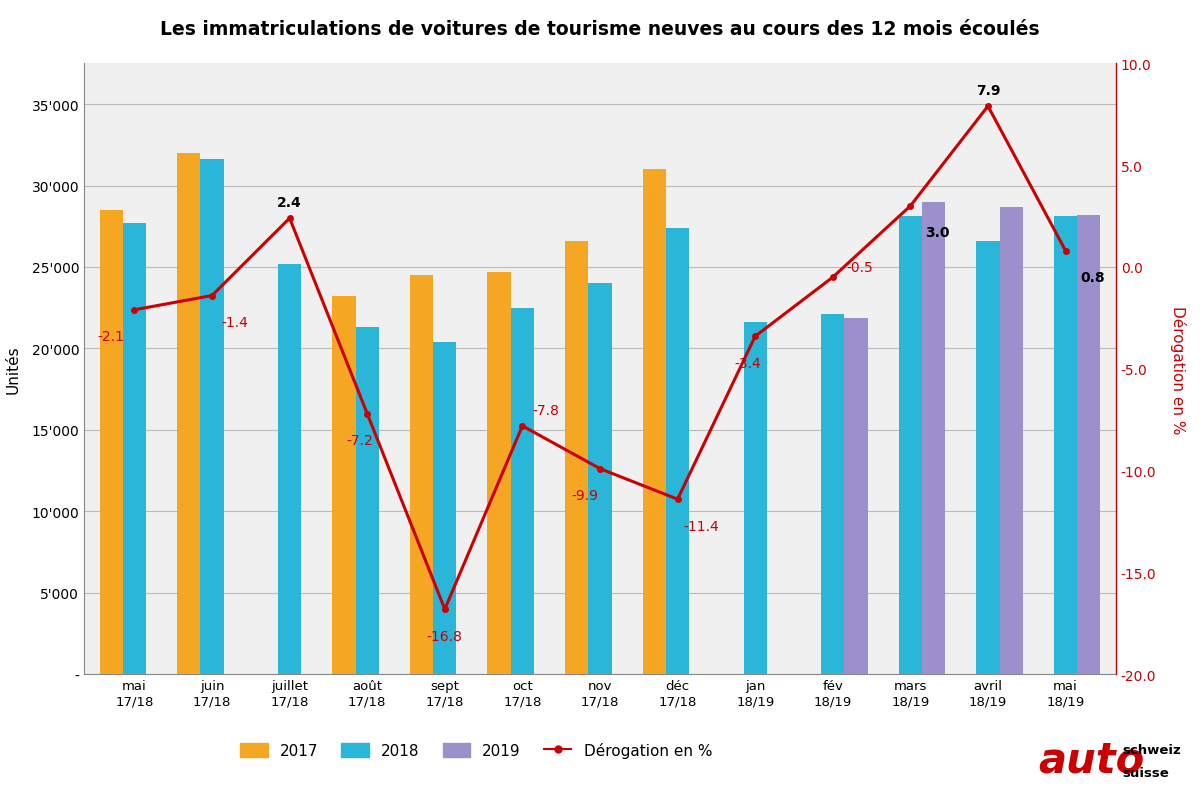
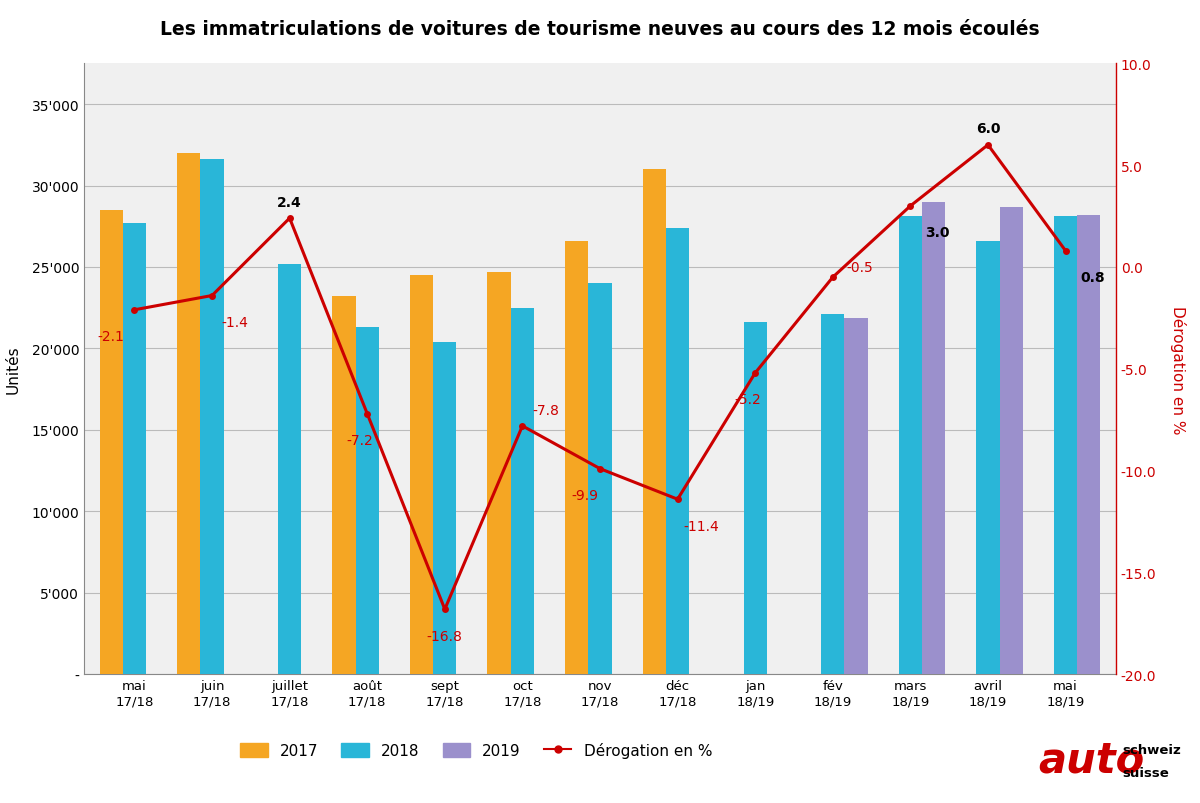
Dérogation en %/jan 18/19: -3.4 -> -5.2
Dérogation en %/avril 18/19: 7.9 -> 6.0
